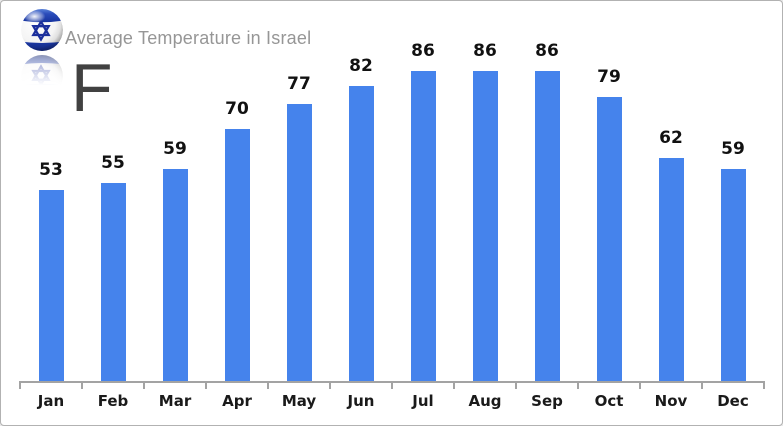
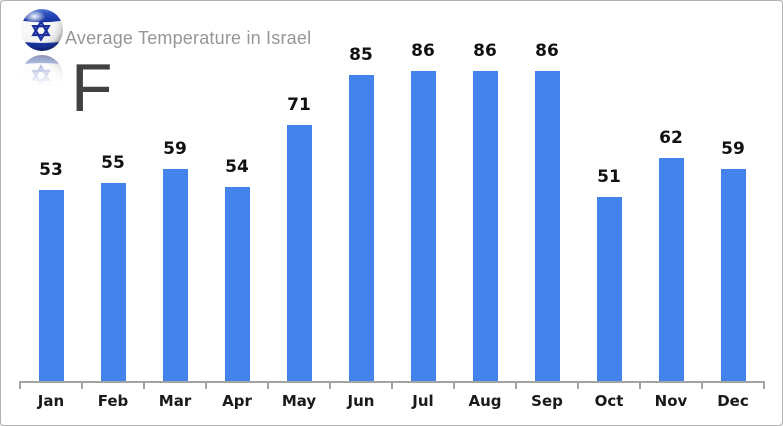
Apr: 70 -> 54
May: 77 -> 71
Jun: 82 -> 85
Oct: 79 -> 51
